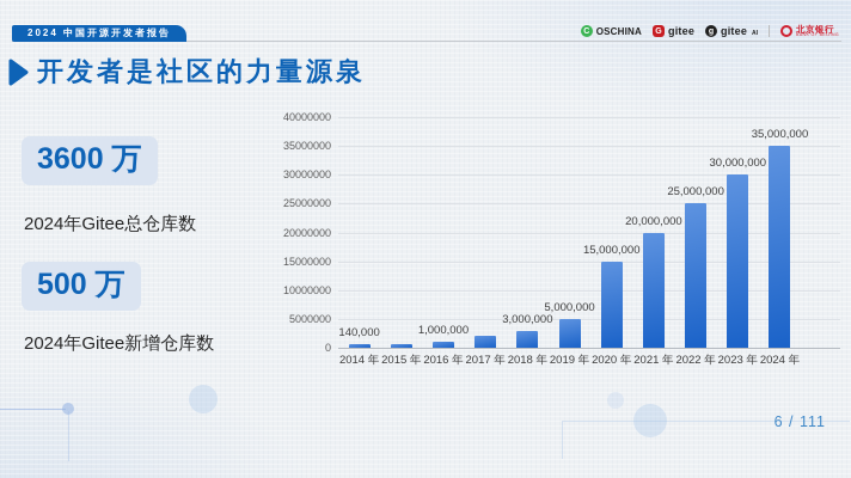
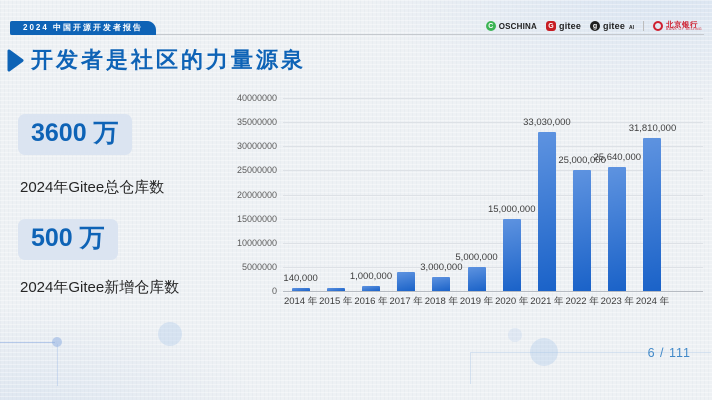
2017 年: 2000000 -> 4000000
2021 年: 20,000,000 -> 33,030,000
2023 年: 30,000,000 -> 25,640,000
2024 年: 35,000,000 -> 31,810,000
